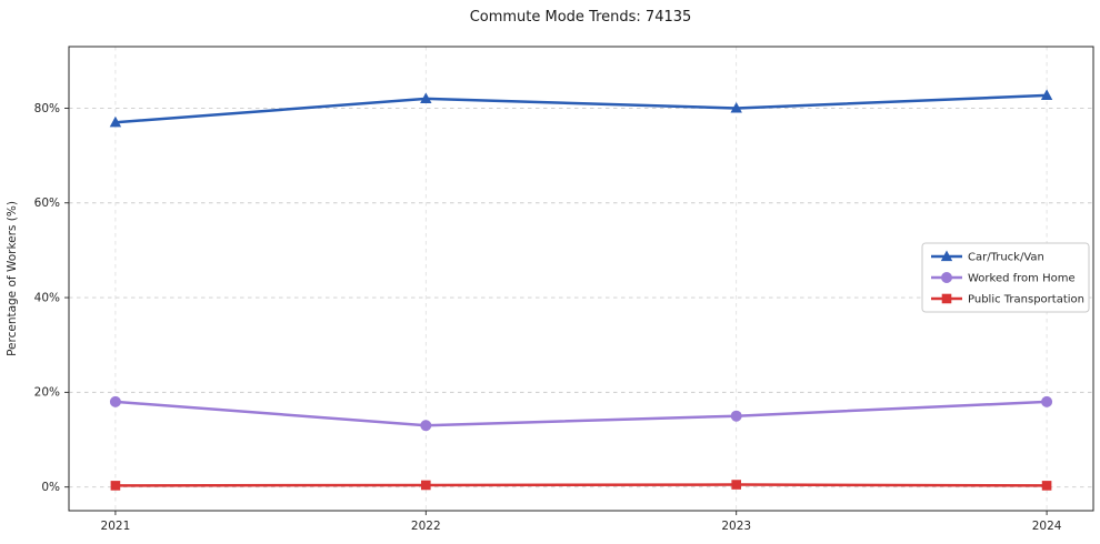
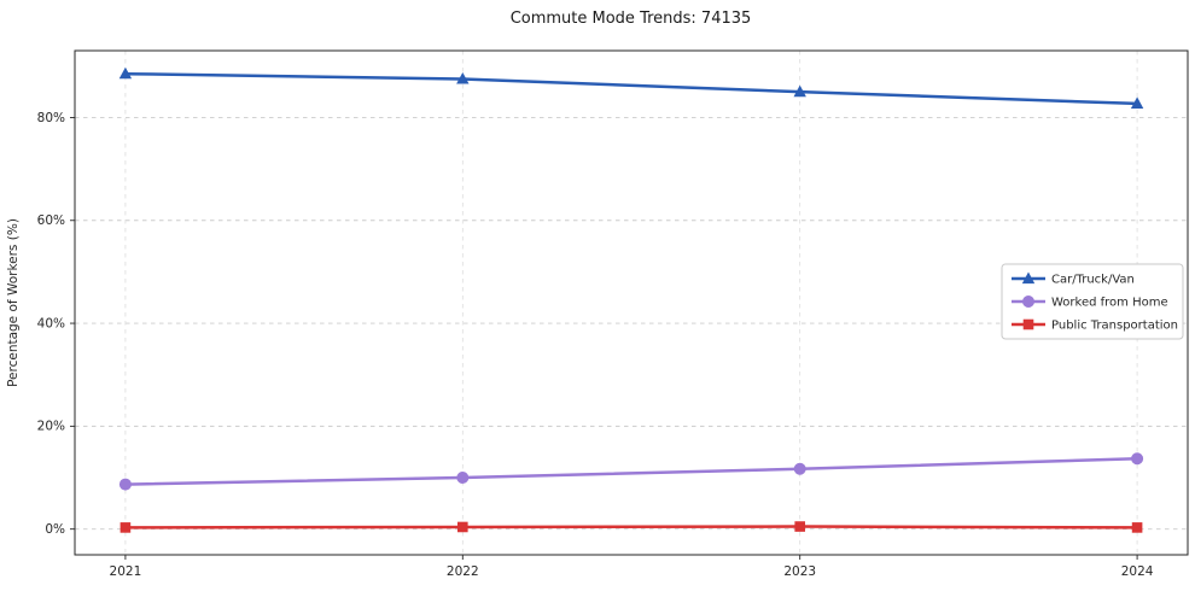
Car/Truck/Van/2021: 77% -> 88%
Worked from Home/2021: 18% -> 9%
Car/Truck/Van/2022: 82% -> 88%
Worked from Home/2022: 13% -> 10%
Car/Truck/Van/2023: 80% -> 85%
Worked from Home/2023: 15% -> 12%
Worked from Home/2024: 18% -> 14%
